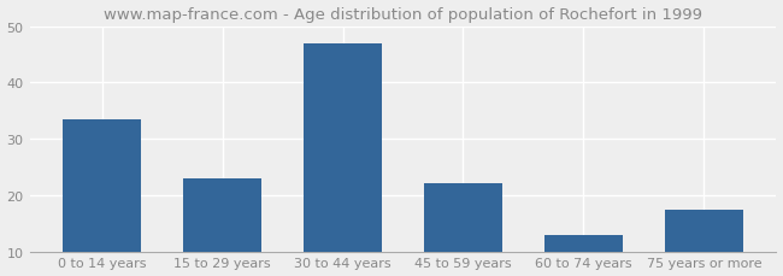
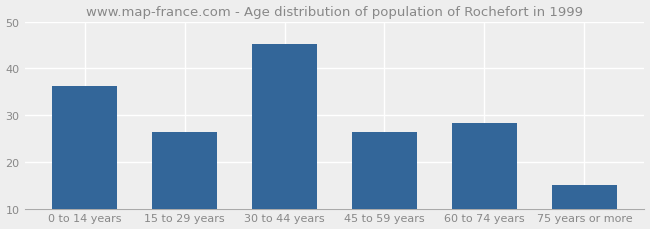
0 to 14 years: 33.5 -> 36.3
15 to 29 years: 23.0 -> 26.3
30 to 44 years: 47.0 -> 45.2
45 to 59 years: 22.0 -> 26.4
60 to 74 years: 13.0 -> 28.3
75 years or more: 17.5 -> 15.1
